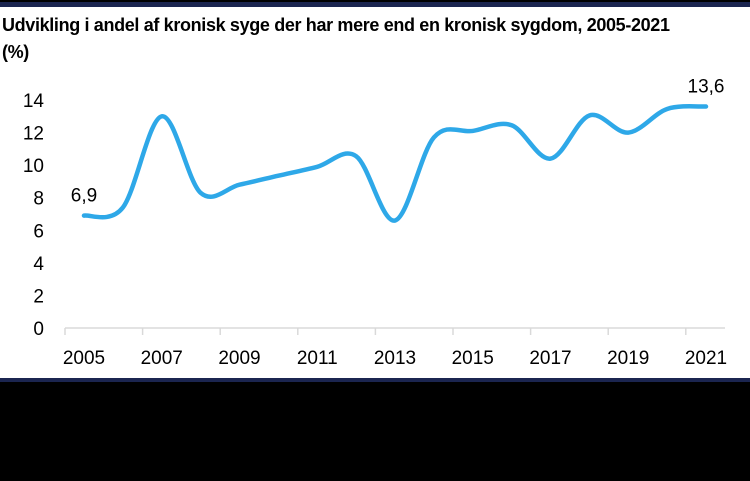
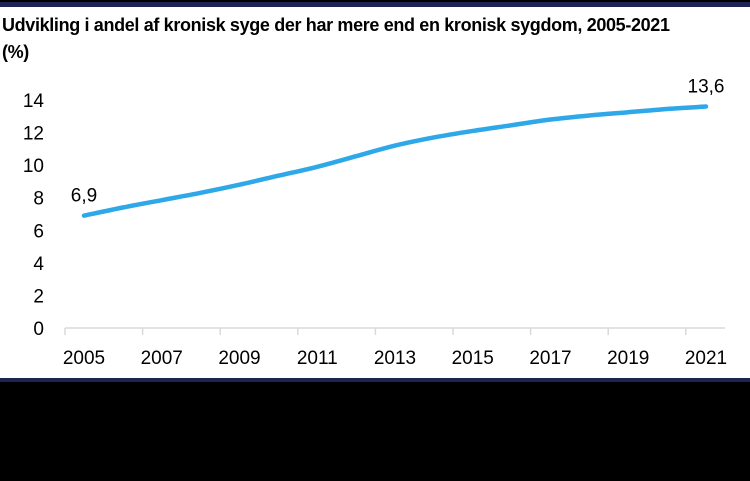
2007: 13.0 -> 7.8
2013: 6.6 -> 11.2
2017: 10.4 -> 12.8
2019: 12.0 -> 13.2
